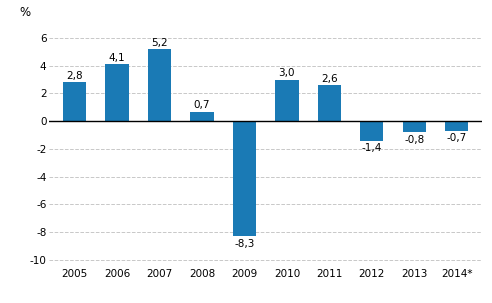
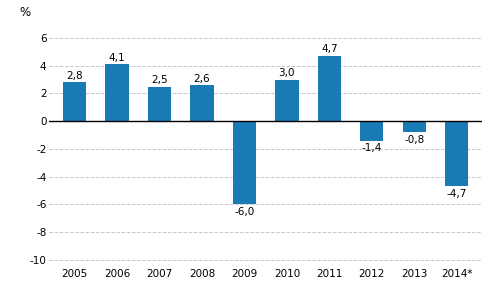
2007: 5,2 -> 2,5
2008: 0,7 -> 2,6
2009: -8,3 -> -6,0
2011: 2,6 -> 4,7
2014*: -0,7 -> -4,7
